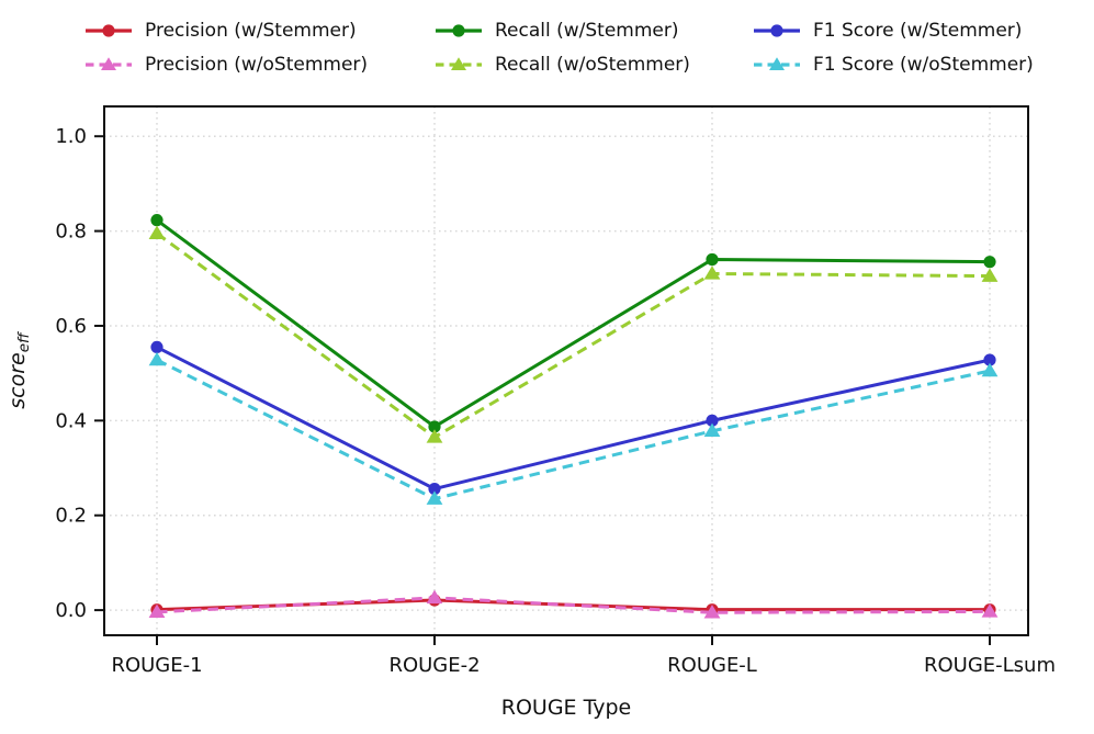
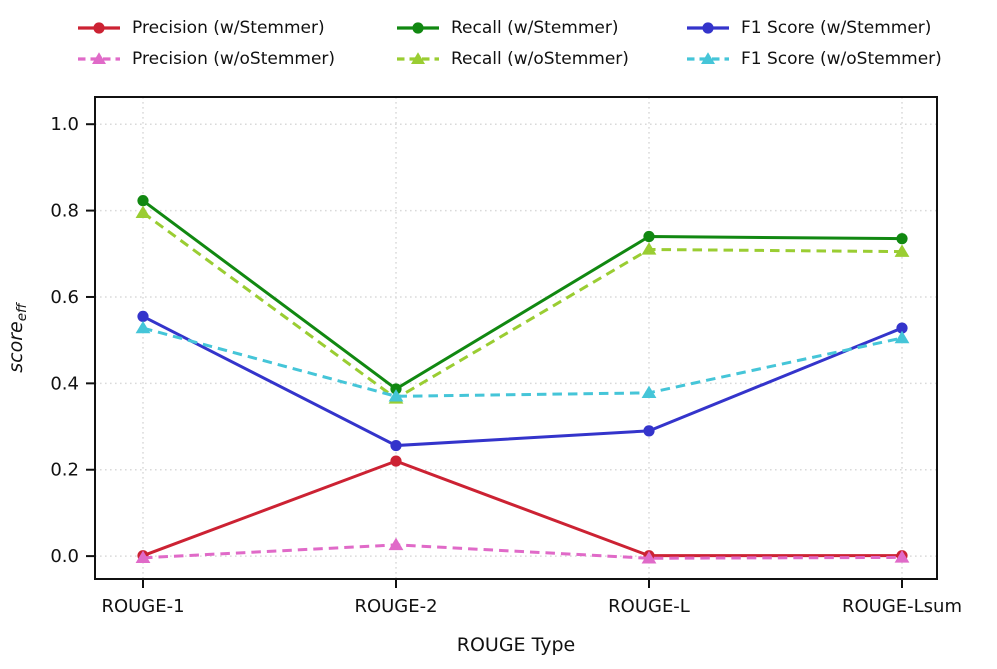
Precision (w/Stemmer)/ROUGE-2: 0.02 -> 0.22
F1 Score (w/oStemmer)/ROUGE-2: 0.23 -> 0.37
F1 Score (w/Stemmer)/ROUGE-L: 0.40 -> 0.29
